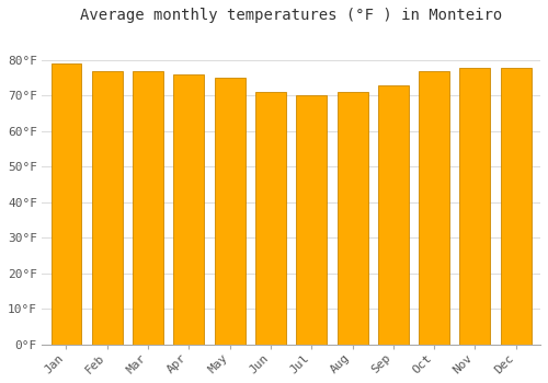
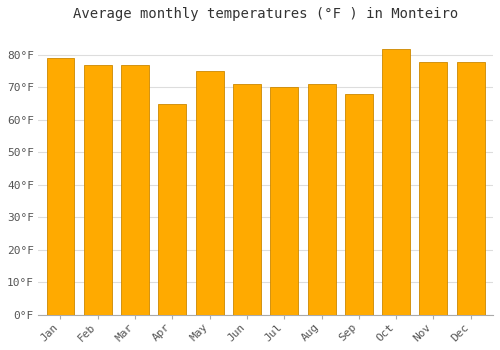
Apr: 76°F -> 65°F
Sep: 73°F -> 68°F
Oct: 77°F -> 82°F
